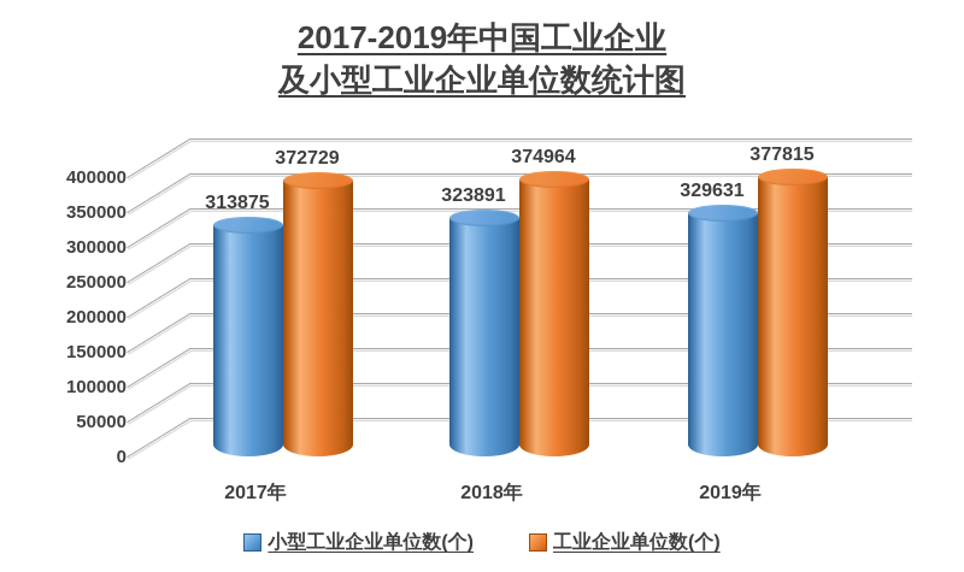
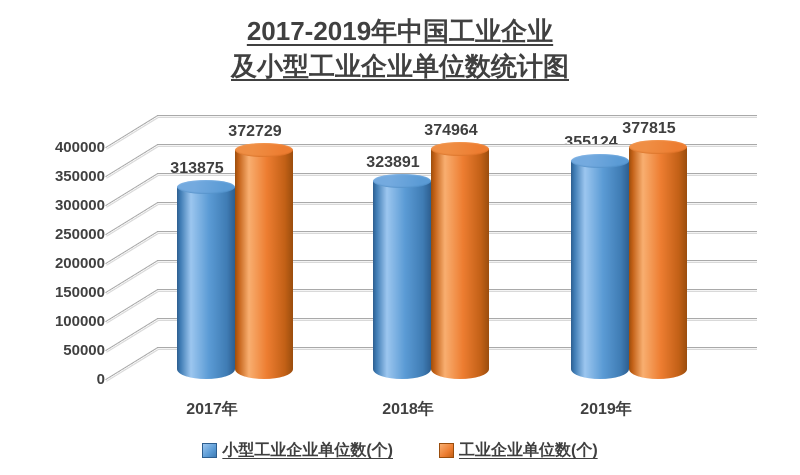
小型工业企业单位数(个)/2019年: 329631 -> 355124
